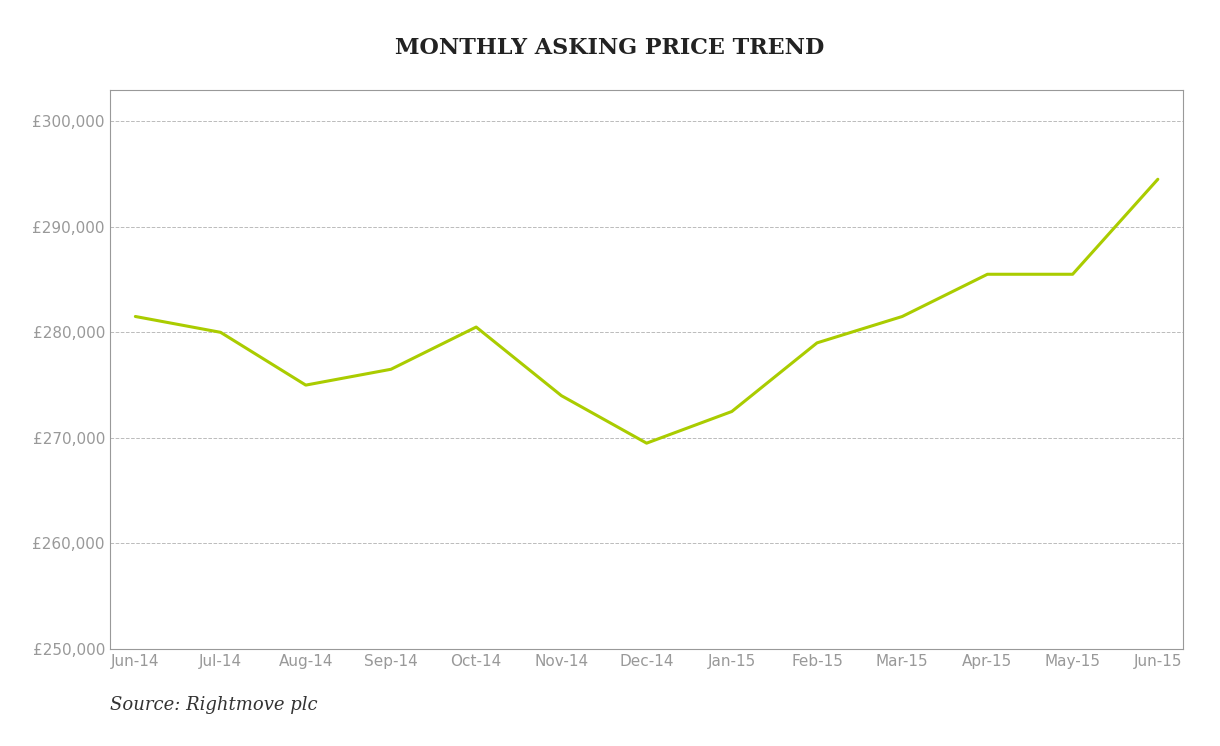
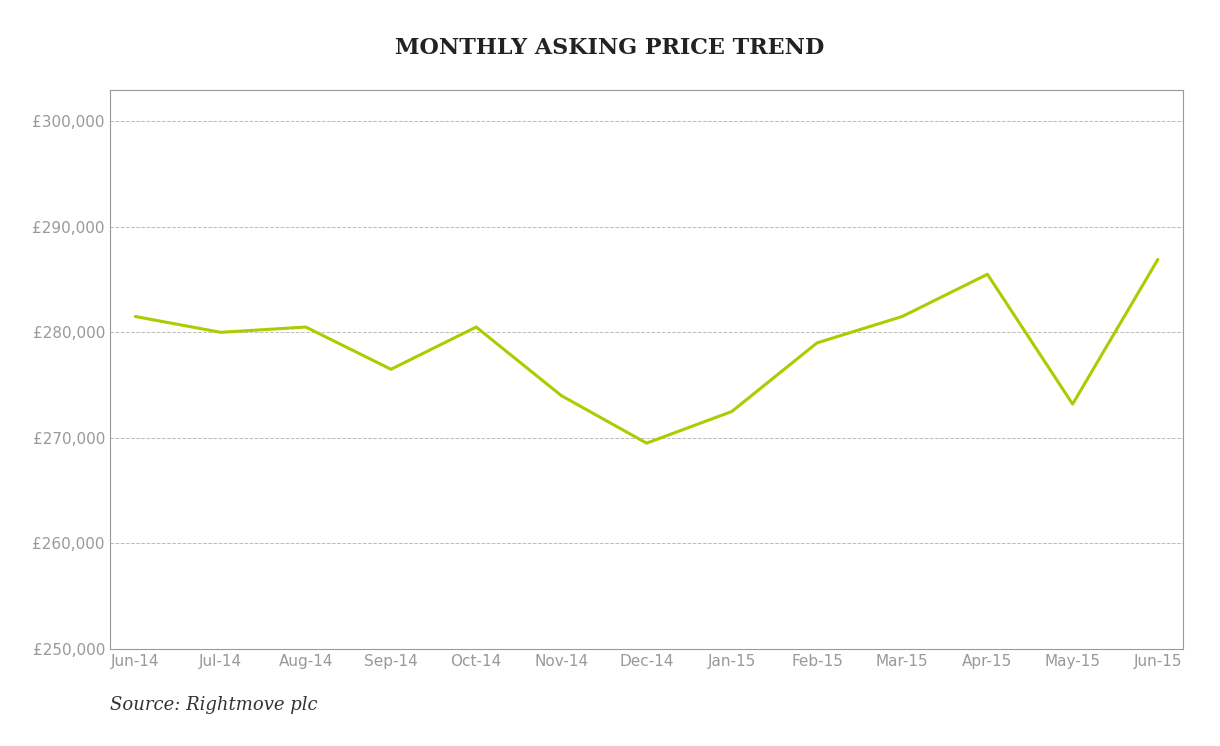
Aug-14: £275,000 -> £280,500
May-15: £285,500 -> £273,200
Jun-15: £294,500 -> £286,900
